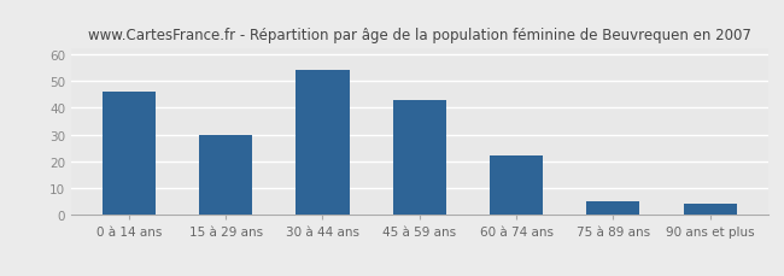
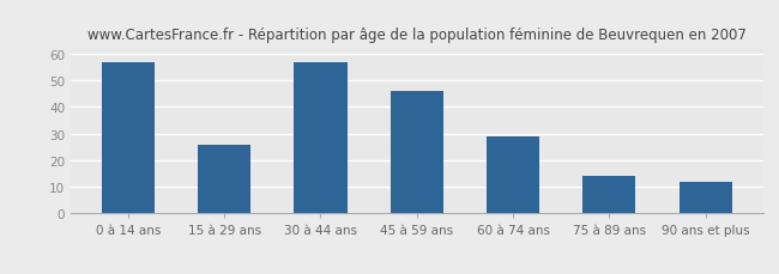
0 à 14 ans: 46 -> 57
15 à 29 ans: 30 -> 26
30 à 44 ans: 54 -> 57
45 à 59 ans: 43 -> 46
60 à 74 ans: 22 -> 29
75 à 89 ans: 5 -> 14
90 ans et plus: 4 -> 12
